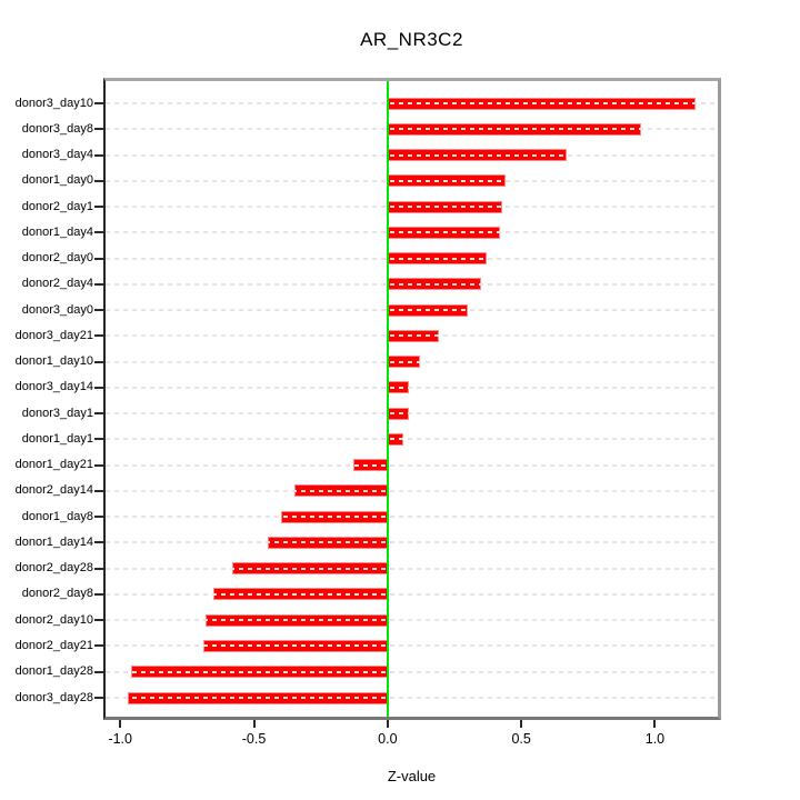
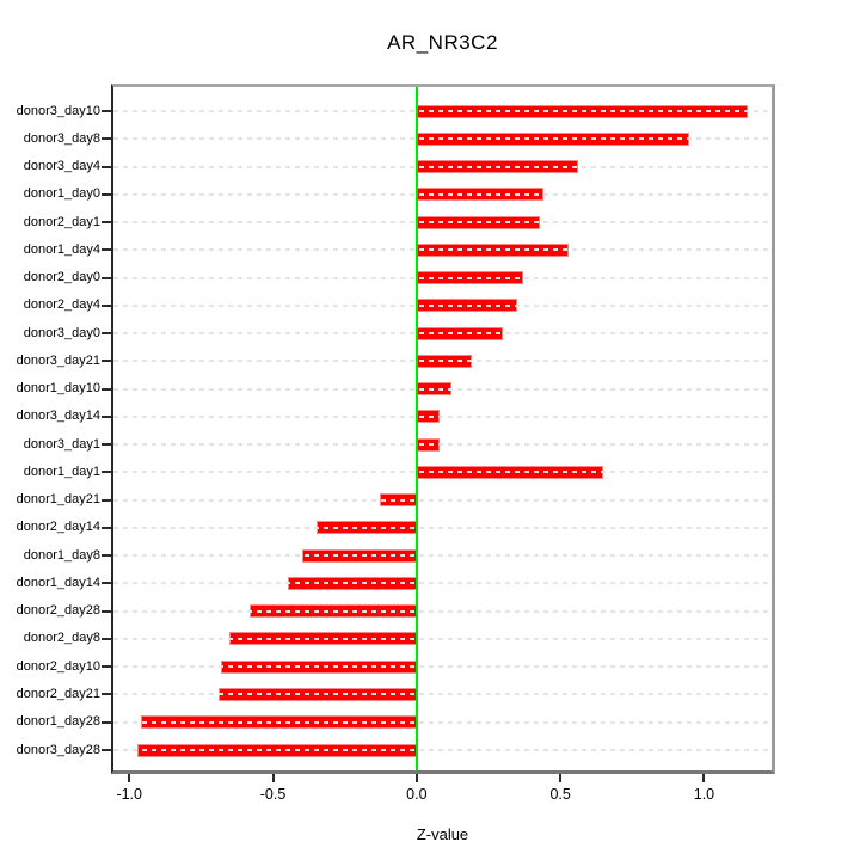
donor3_day4: 0.67 -> 0.56
donor1_day4: 0.42 -> 0.53
donor1_day1: 0.06 -> 0.65
